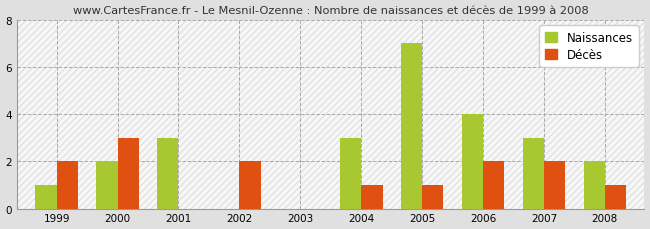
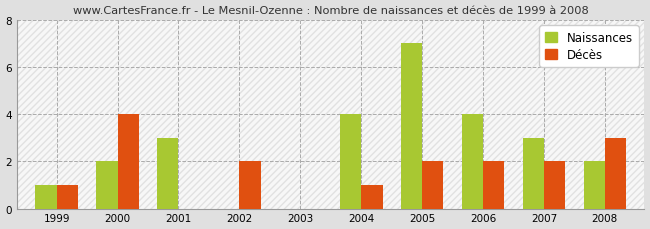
Décès/1999: 2 -> 1
Décès/2000: 3 -> 4
Naissances/2004: 3 -> 4
Décès/2005: 1 -> 2
Décès/2008: 1 -> 3
